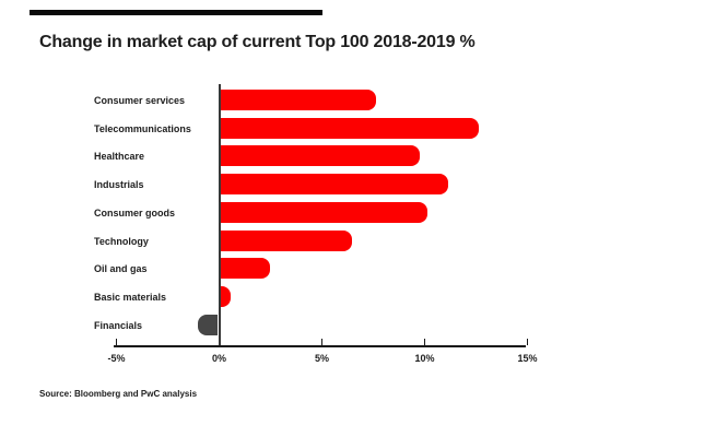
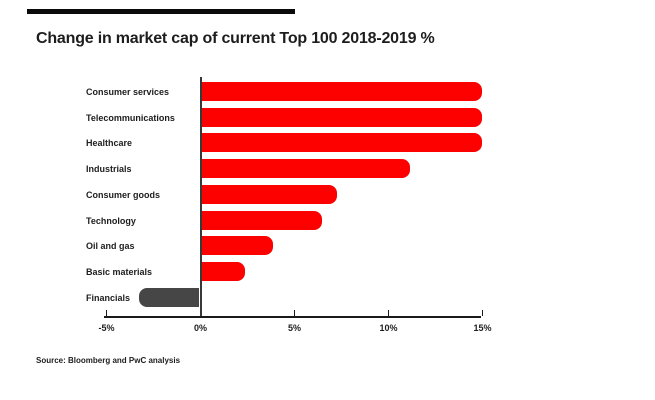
Consumer services: 7.6% -> 14.9%
Telecommunications: 12.6% -> 14.9%
Healthcare: 9.7% -> 14.9%
Consumer goods: 10.1% -> 7.2%
Oil and gas: 2.4% -> 3.8%
Basic materials: 0.5% -> 2.3%
Financials: -1.0% -> -3.2%
